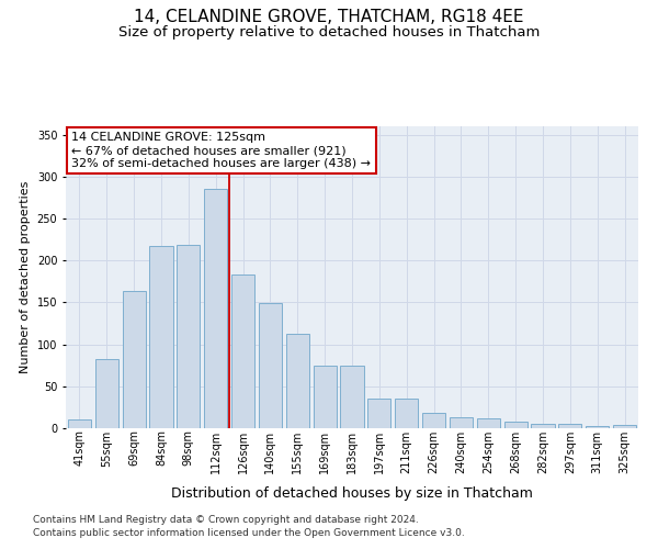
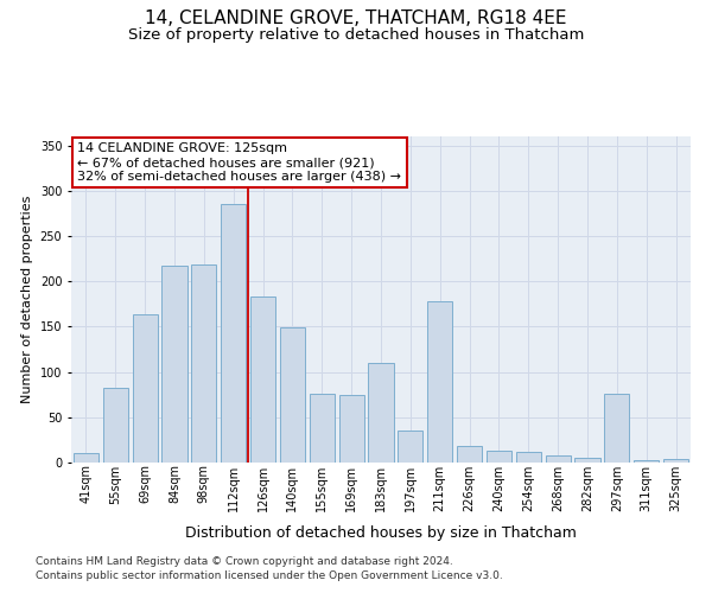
155sqm: 113 -> 76
183sqm: 75 -> 110
211sqm: 35 -> 178
297sqm: 5 -> 76
